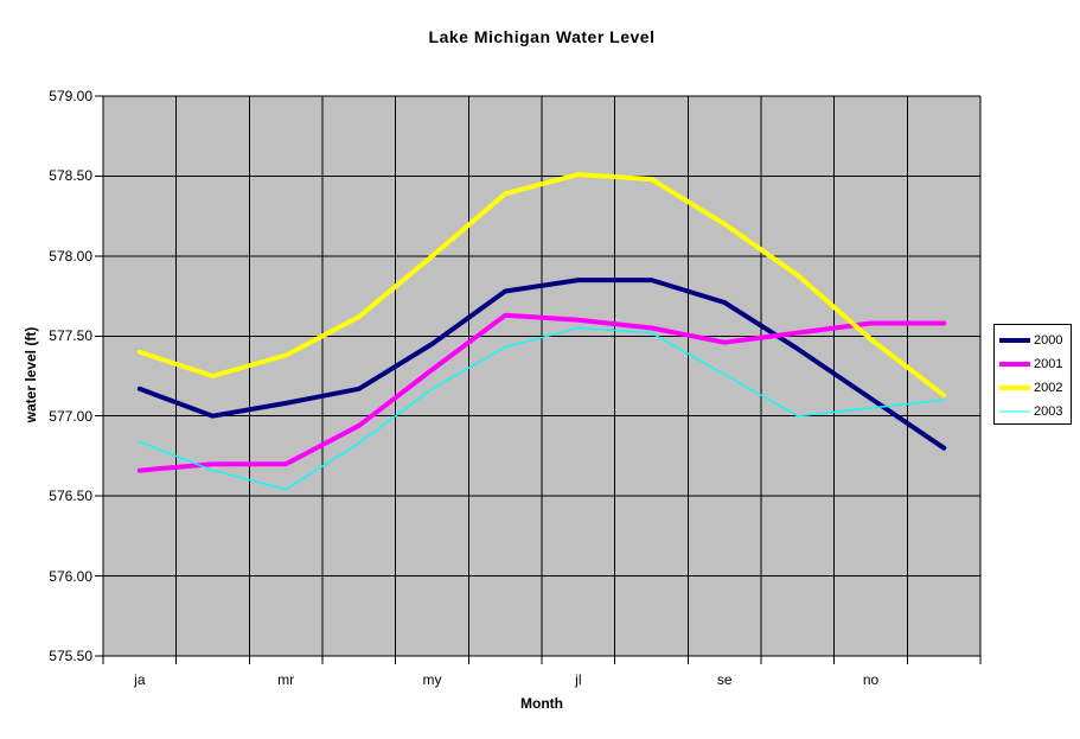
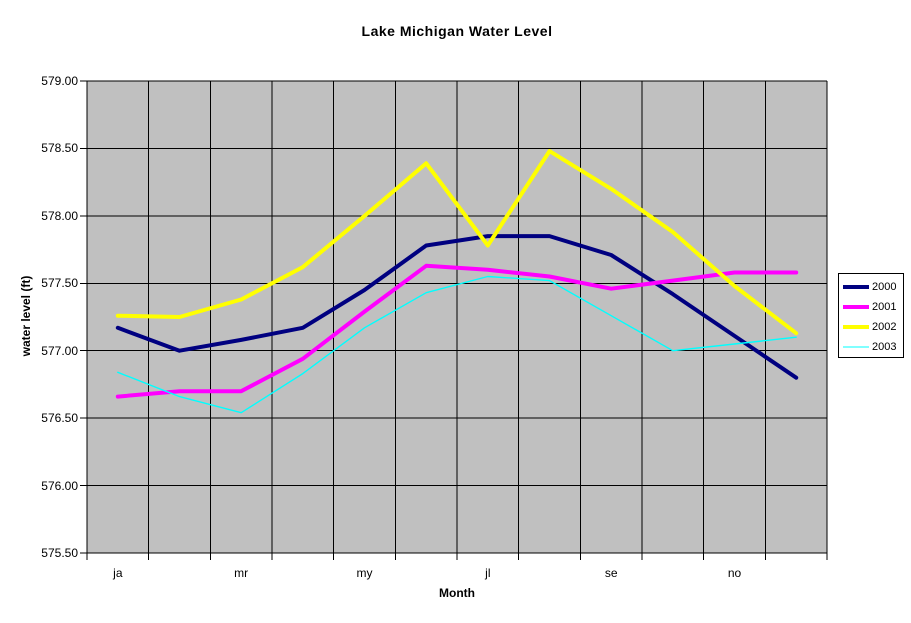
2002/ja: 577.40 -> 577.26
2002/jl: 578.51 -> 577.78
